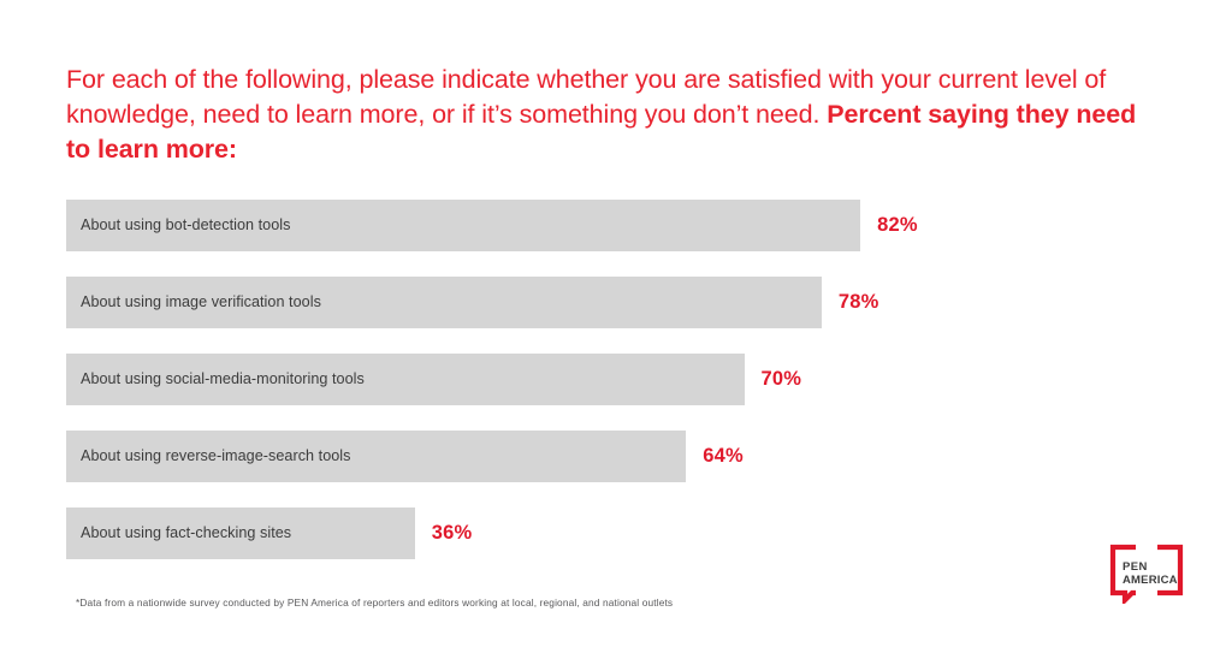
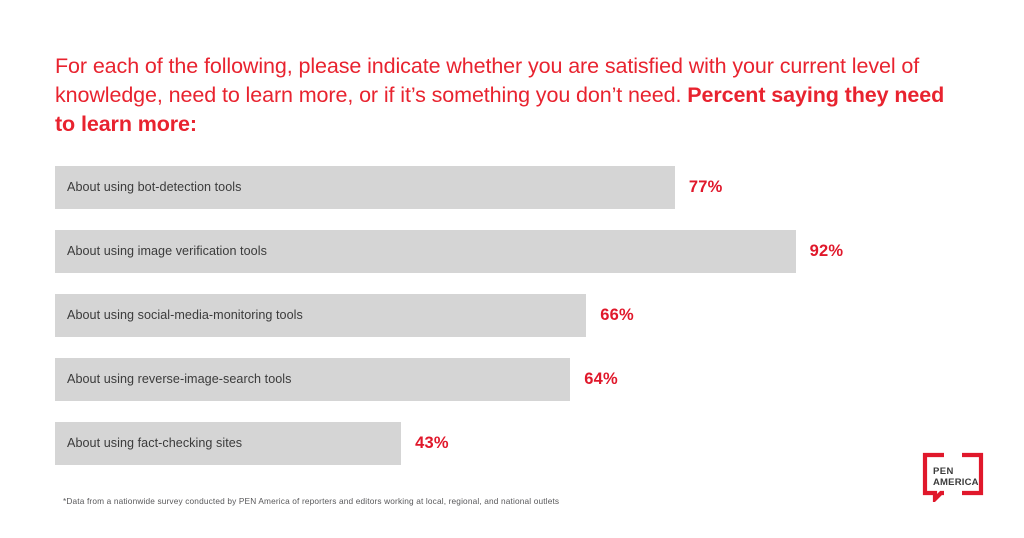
About using bot-detection tools: 82% -> 77%
About using image verification tools: 78% -> 92%
About using social-media-monitoring tools: 70% -> 66%
About using fact-checking sites: 36% -> 43%
